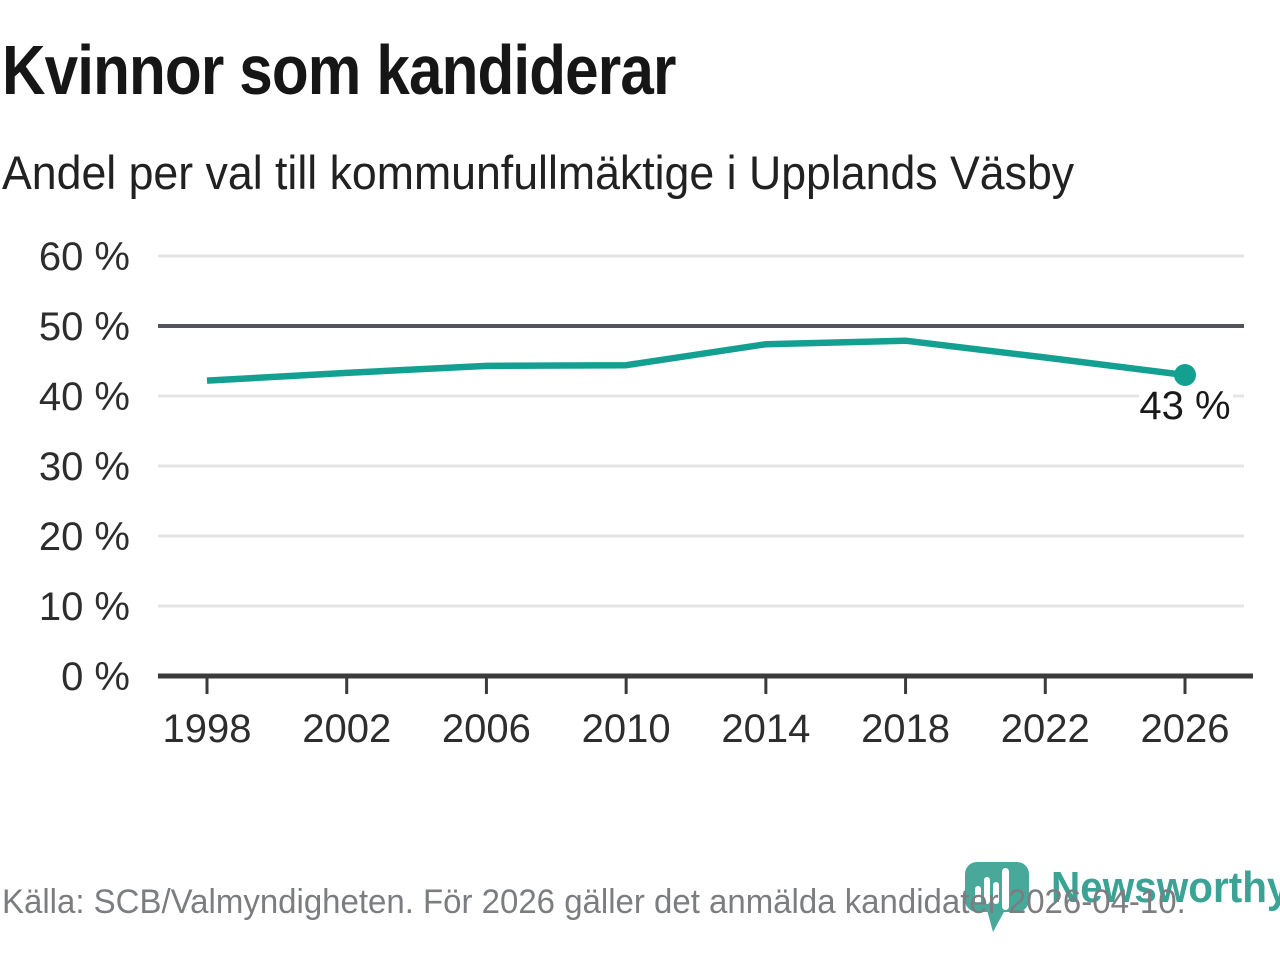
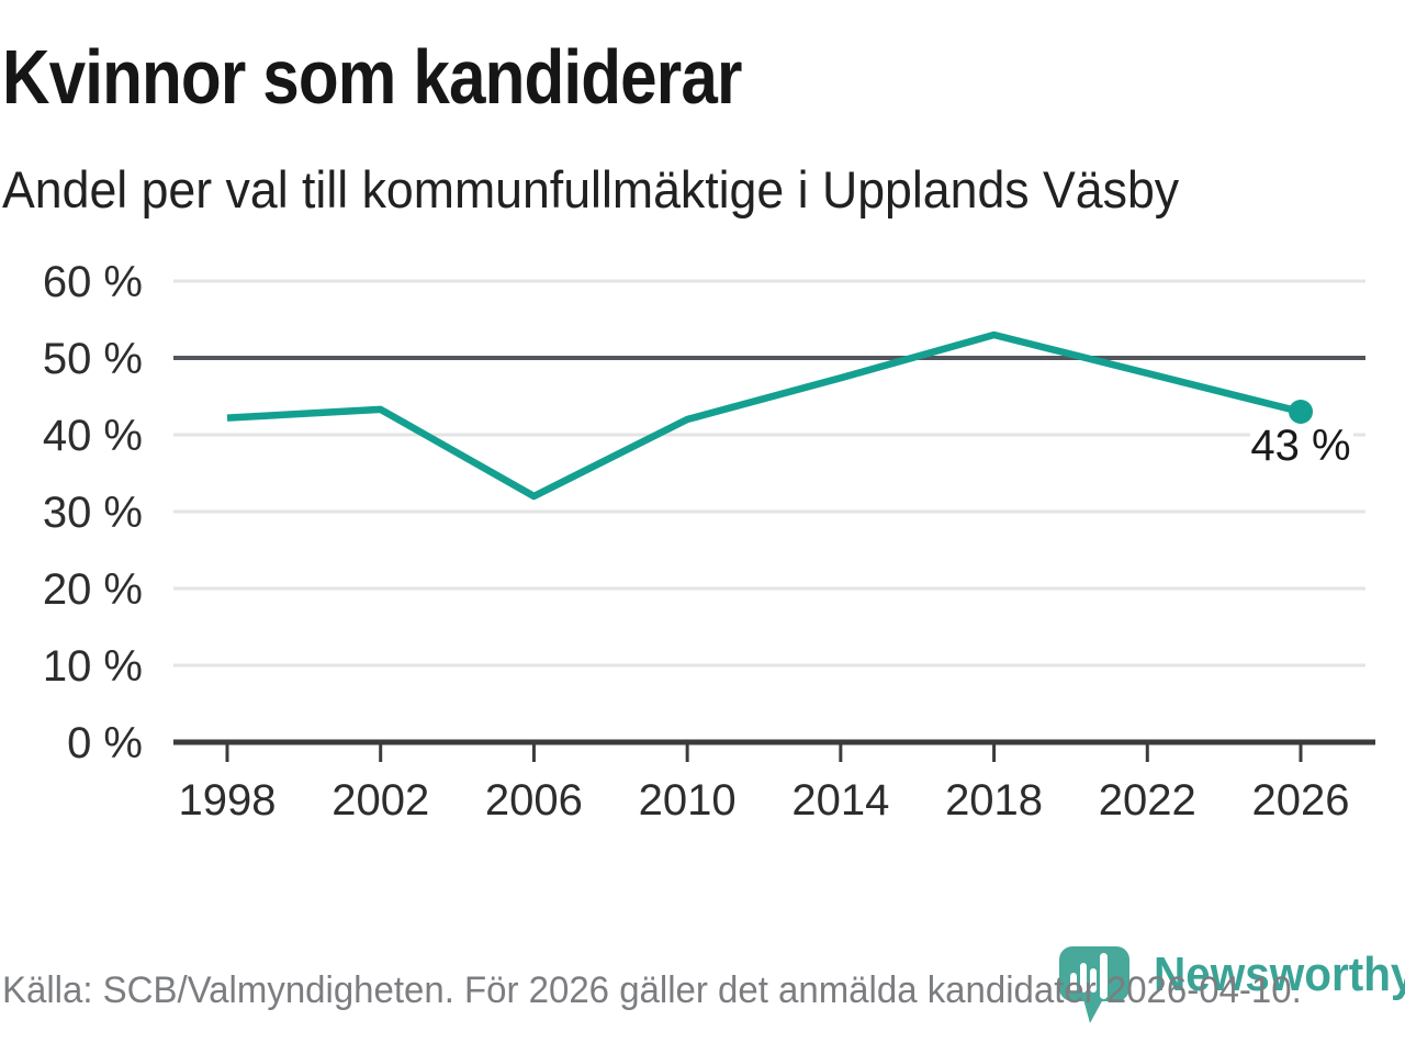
2006: 44% -> 32%
2010: 44% -> 42%
2018: 48% -> 53%
2022: 46% -> 48%
